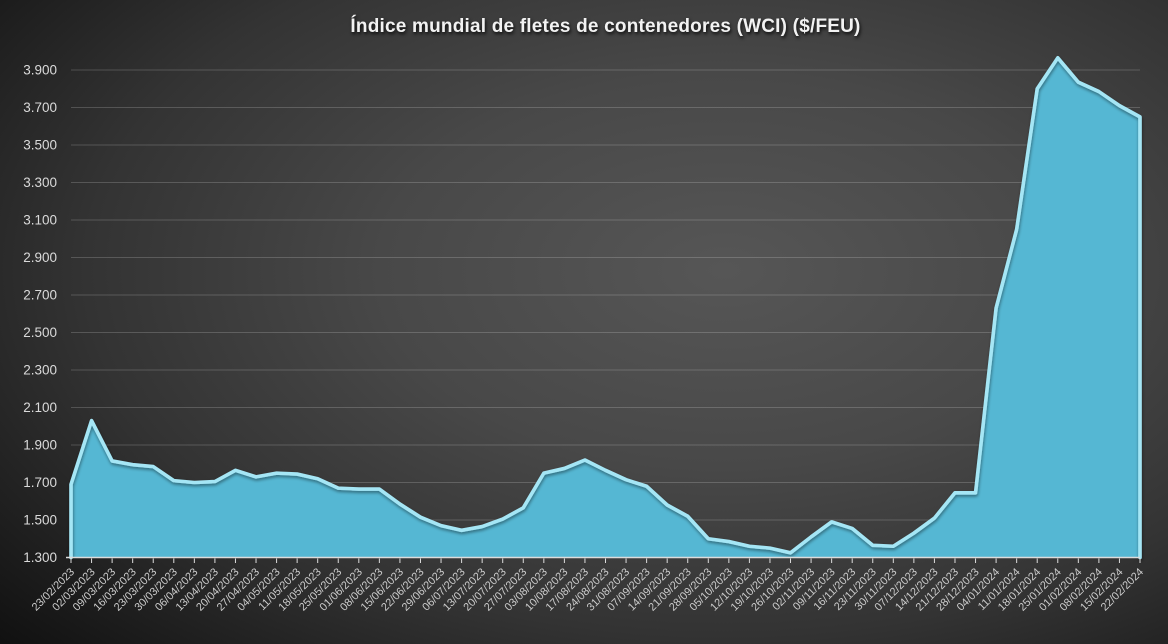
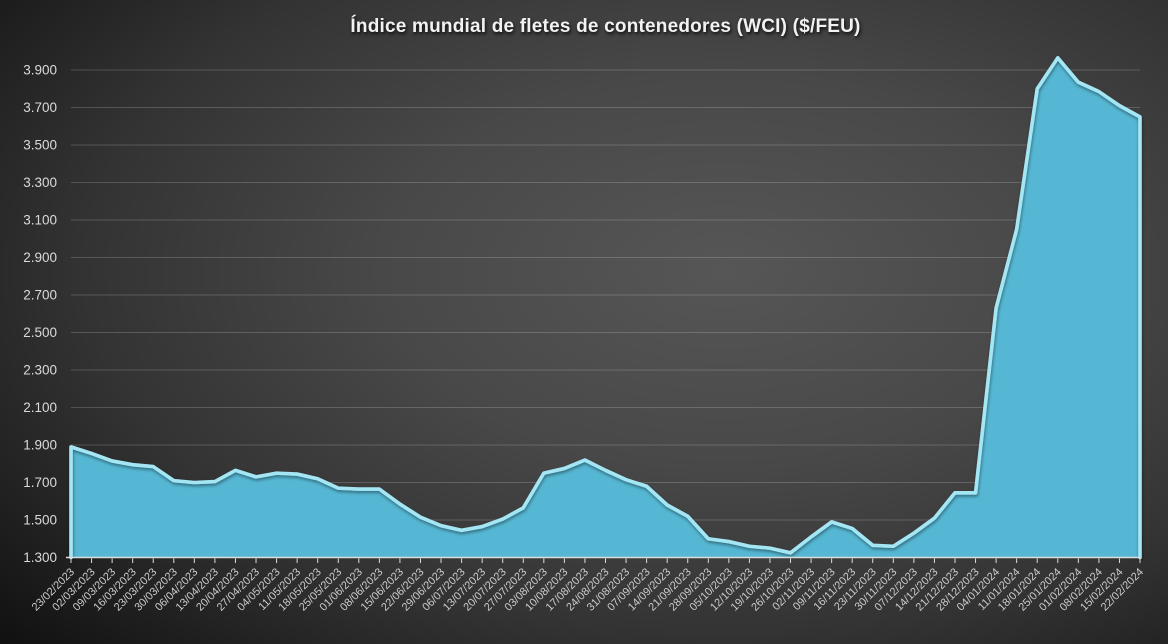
23/02/2023: 1690 -> 1890
02/03/2023: 2030 -> 1860
